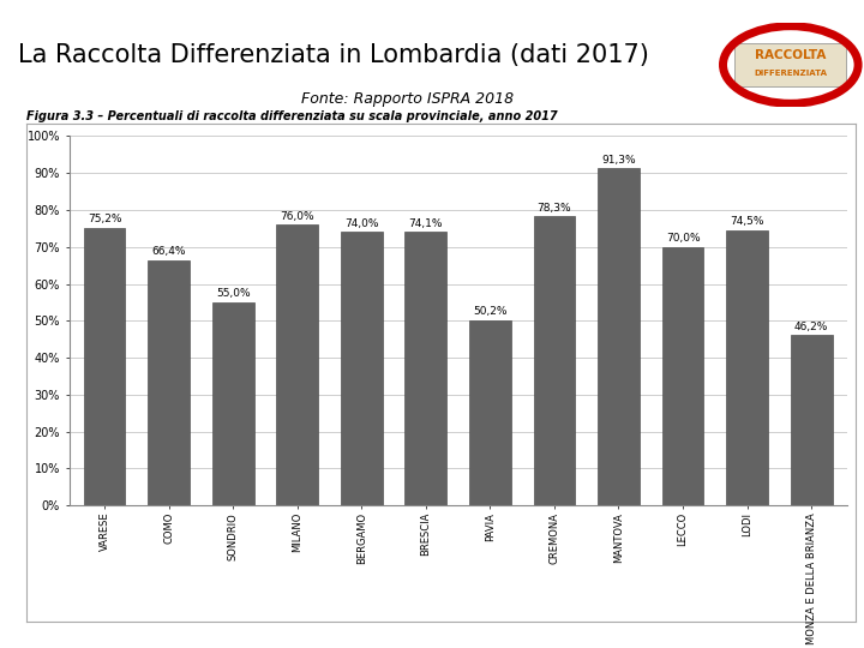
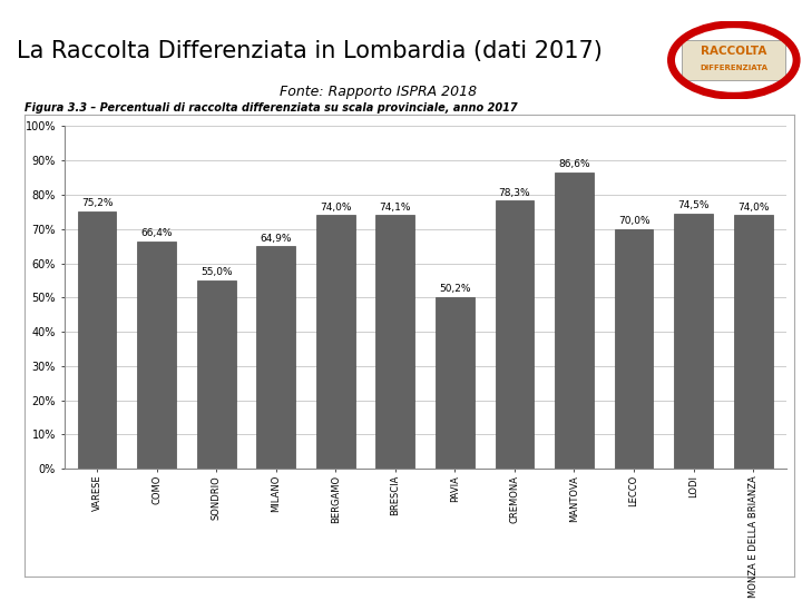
MILANO: 76,0% -> 64,9%
MANTOVA: 91,3% -> 86,6%
MONZA E DELLA BRIANZA: 46,2% -> 74,0%
